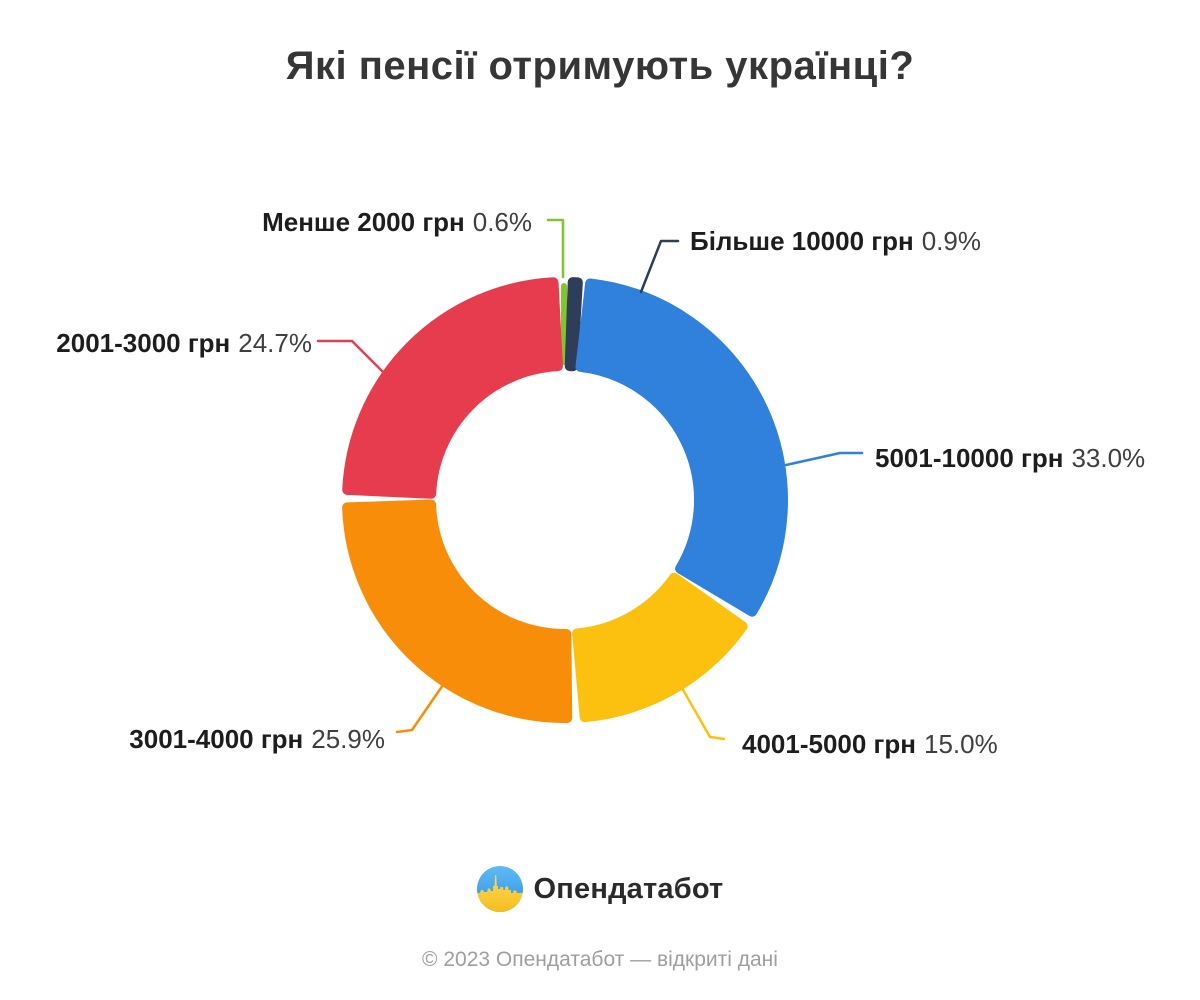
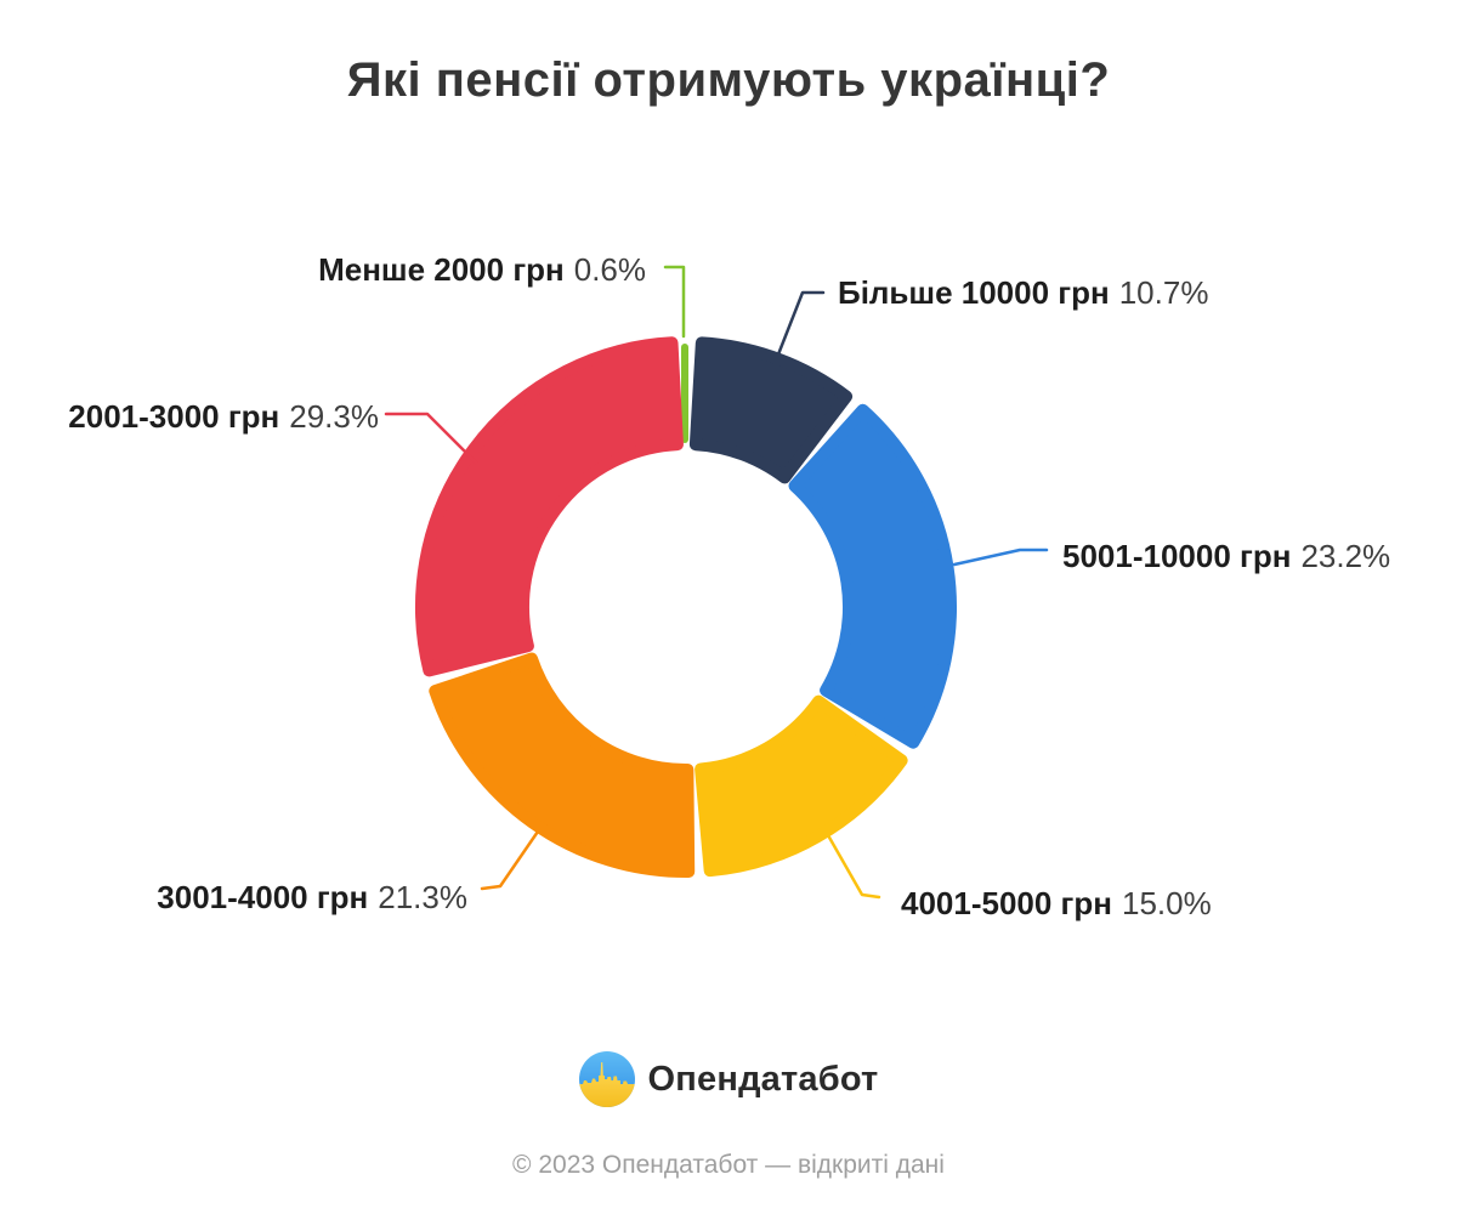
Більше 10000 грн: 0.9% -> 10.7%
5001-10000 грн: 33.0% -> 23.2%
3001-4000 грн: 25.9% -> 21.3%
2001-3000 грн: 24.7% -> 29.3%
